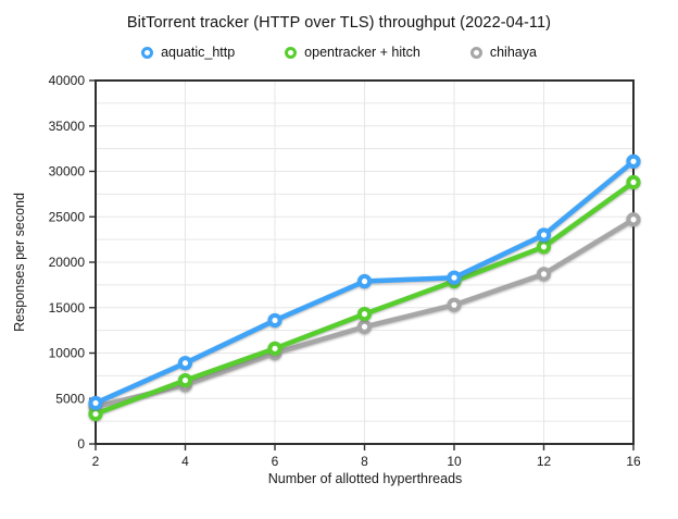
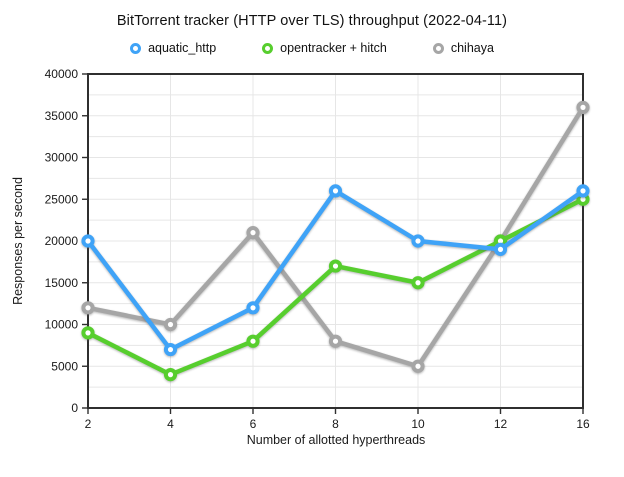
aquatic_http/2: 4000 -> 20000
opentracker + hitch/2: 3000 -> 9000
chihaya/2: 4000 -> 12000
aquatic_http/4: 9000 -> 7000
opentracker + hitch/4: 7000 -> 4000
chihaya/4: 6000 -> 10000
aquatic_http/6: 14000 -> 12000
opentracker + hitch/6: 10000 -> 8000
chihaya/6: 10000 -> 21000
aquatic_http/8: 18000 -> 26000
opentracker + hitch/8: 14000 -> 17000
chihaya/8: 13000 -> 8000
aquatic_http/10: 18000 -> 20000
opentracker + hitch/10: 18000 -> 15000
chihaya/10: 15000 -> 5000
aquatic_http/12: 23000 -> 19000
opentracker + hitch/12: 22000 -> 20000
chihaya/12: 19000 -> 20000
aquatic_http/16: 31000 -> 26000
opentracker + hitch/16: 29000 -> 25000
chihaya/16: 25000 -> 36000
